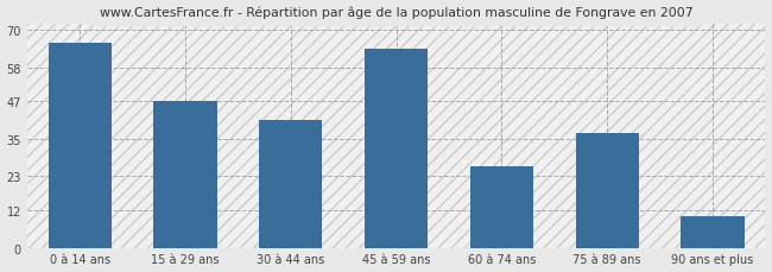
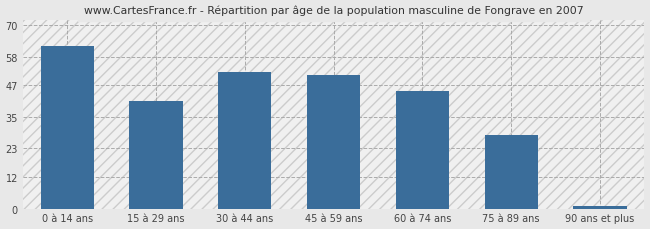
0 à 14 ans: 66 -> 62
15 à 29 ans: 47 -> 41
30 à 44 ans: 41 -> 52
45 à 59 ans: 64 -> 51
60 à 74 ans: 26 -> 45
75 à 89 ans: 37 -> 28
90 ans et plus: 10 -> 1
